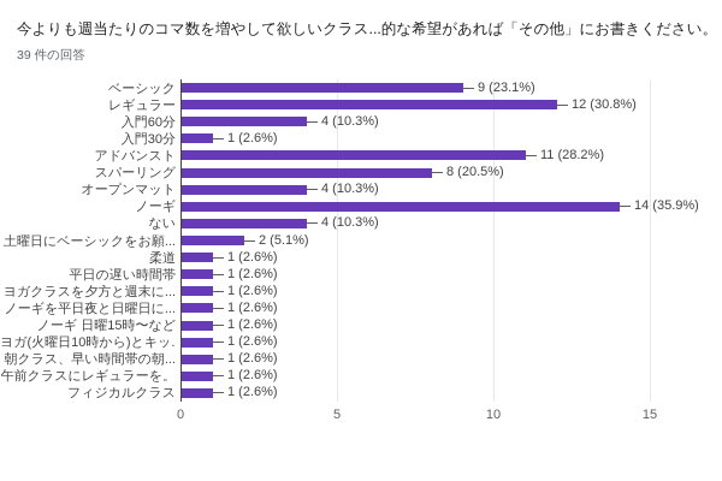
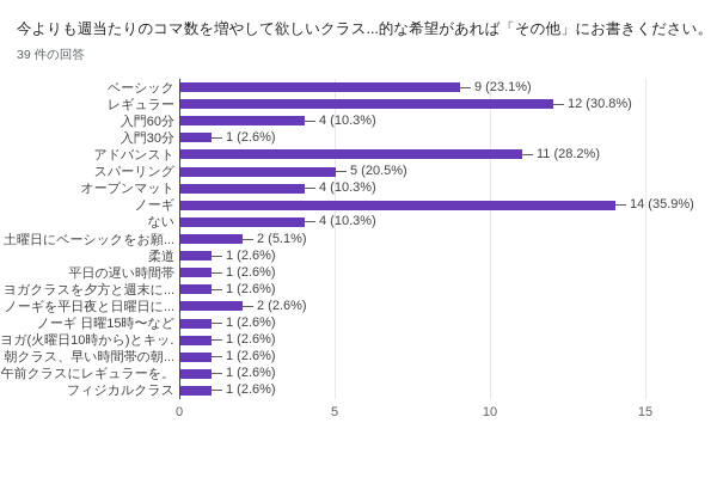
スパーリング: 8 -> 5
ノーギを平日夜と日曜日に...: 1 -> 2
